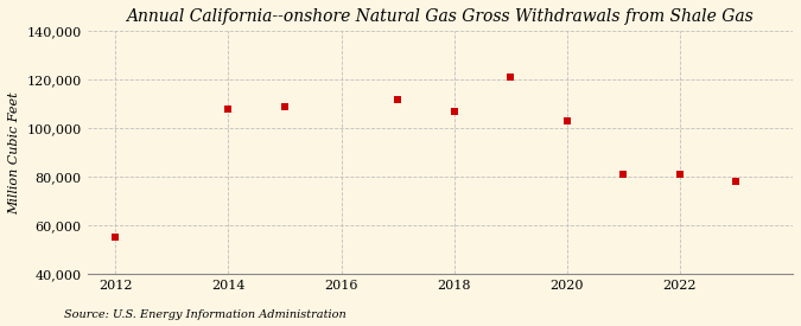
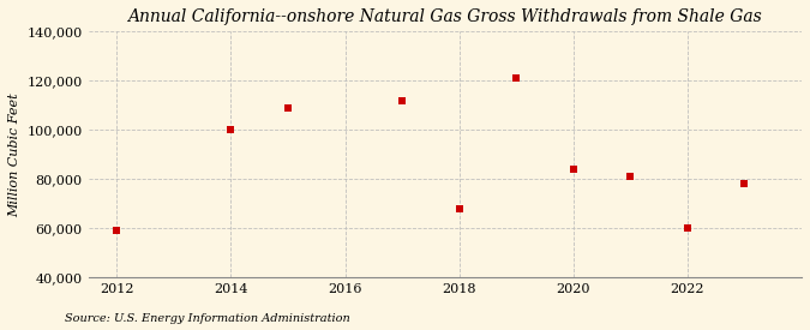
2012: 55,000 -> 59,000
2014: 108,000 -> 100,000
2018: 107,000 -> 68,000
2020: 103,000 -> 84,000
2022: 81,000 -> 60,000
